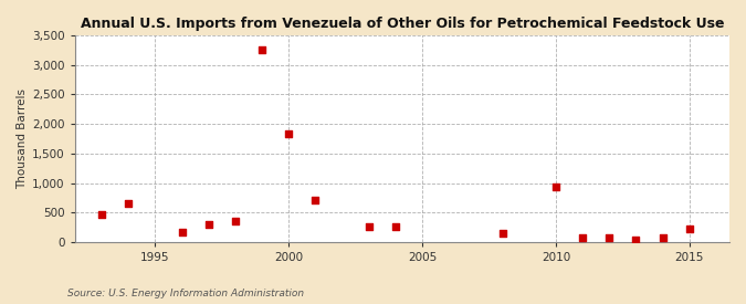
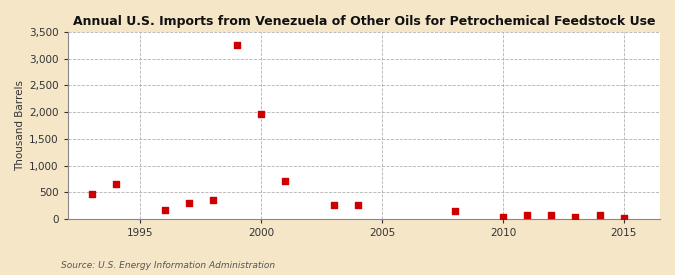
2000: 1,840 -> 1,960
2010: 940 -> 30
2015: 220 -> 20
